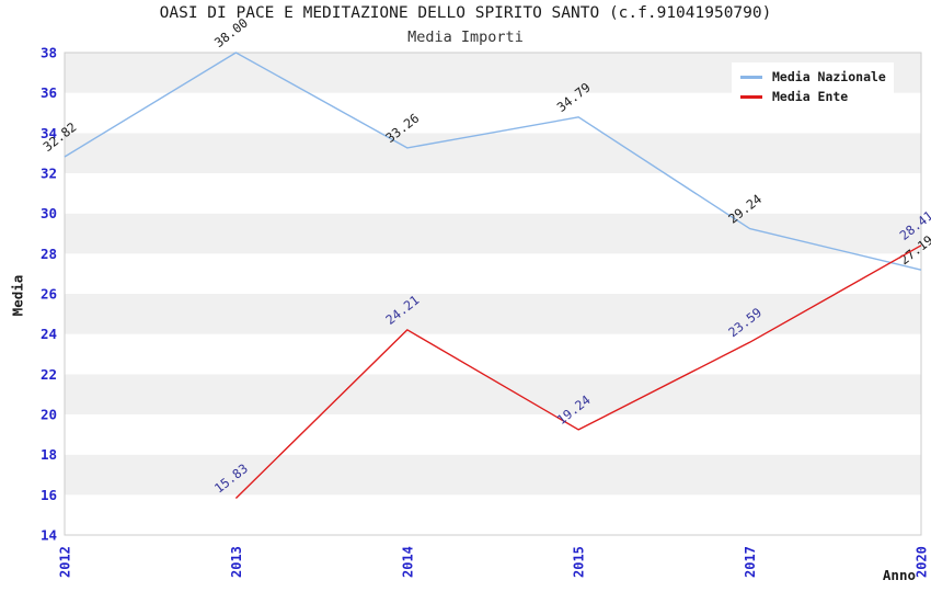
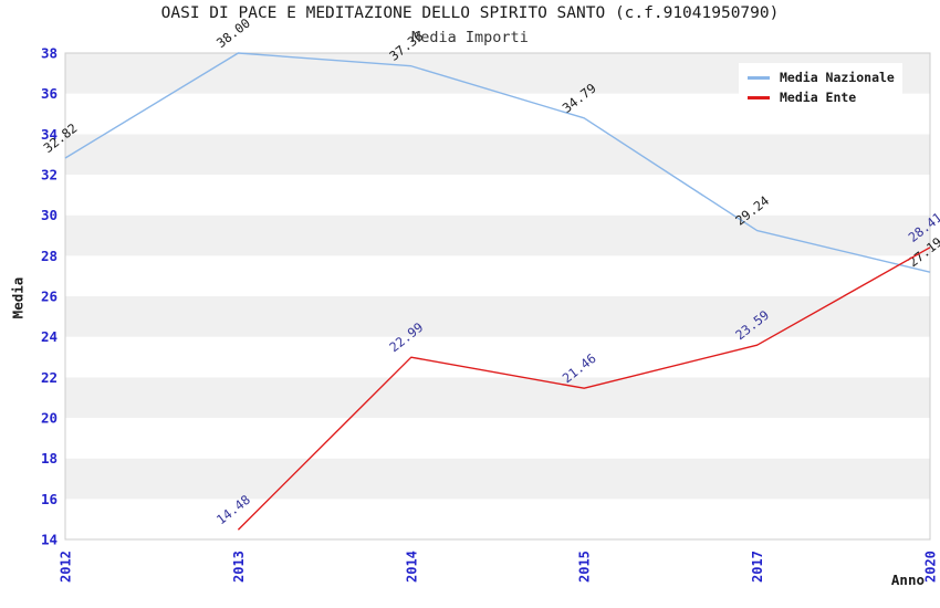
Media Ente/2013: 15.83 -> 14.48
Media Nazionale/2014: 33.26 -> 37.36
Media Ente/2014: 24.21 -> 22.99
Media Ente/2015: 19.24 -> 21.46
